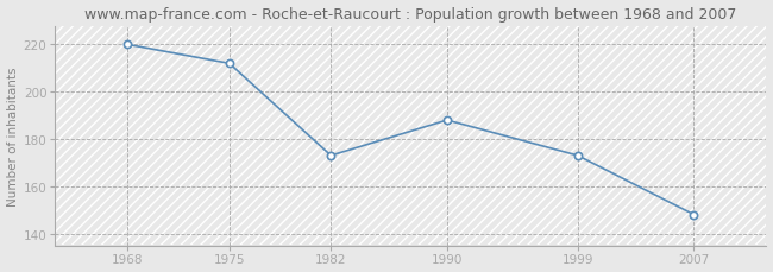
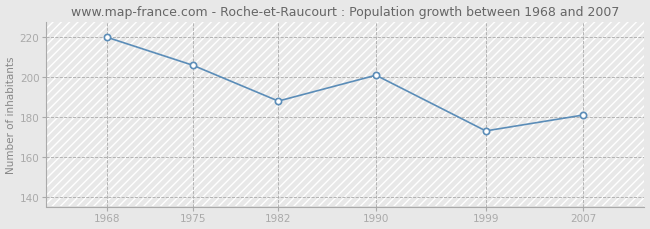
1975: 212 -> 206
1982: 173 -> 188
1990: 188 -> 201
2007: 148 -> 181
